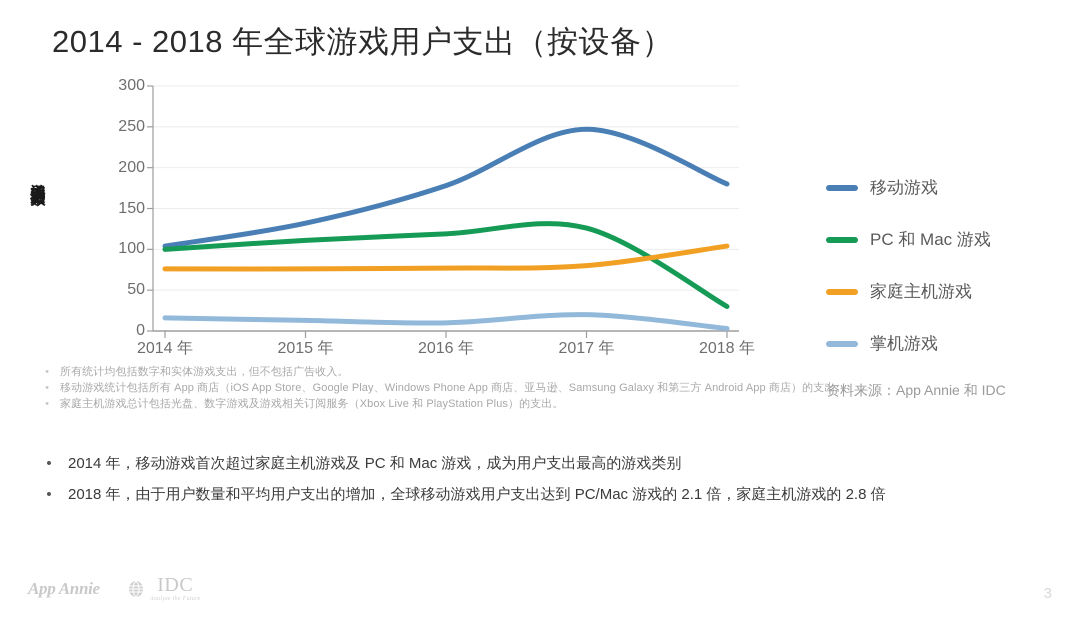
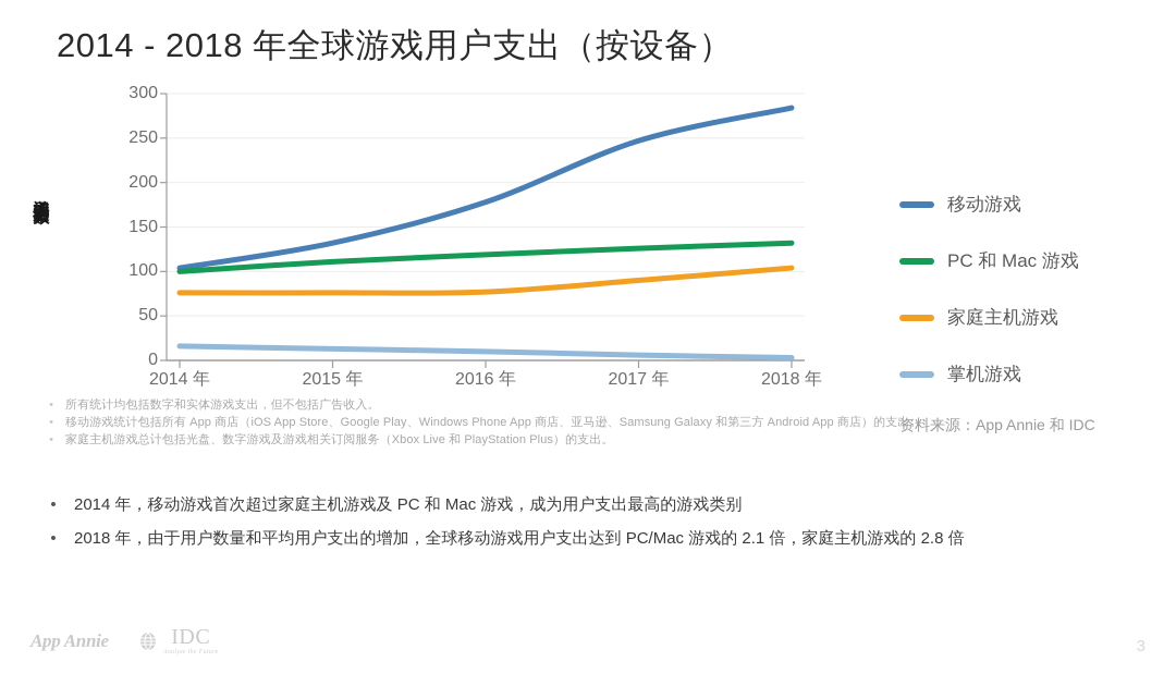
家庭主机游戏/2017 年: 80 -> 90
掌机游戏/2017 年: 20 -> 10
移动游戏/2018 年: 180 -> 280
PC 和 Mac 游戏/2018 年: 30 -> 130
